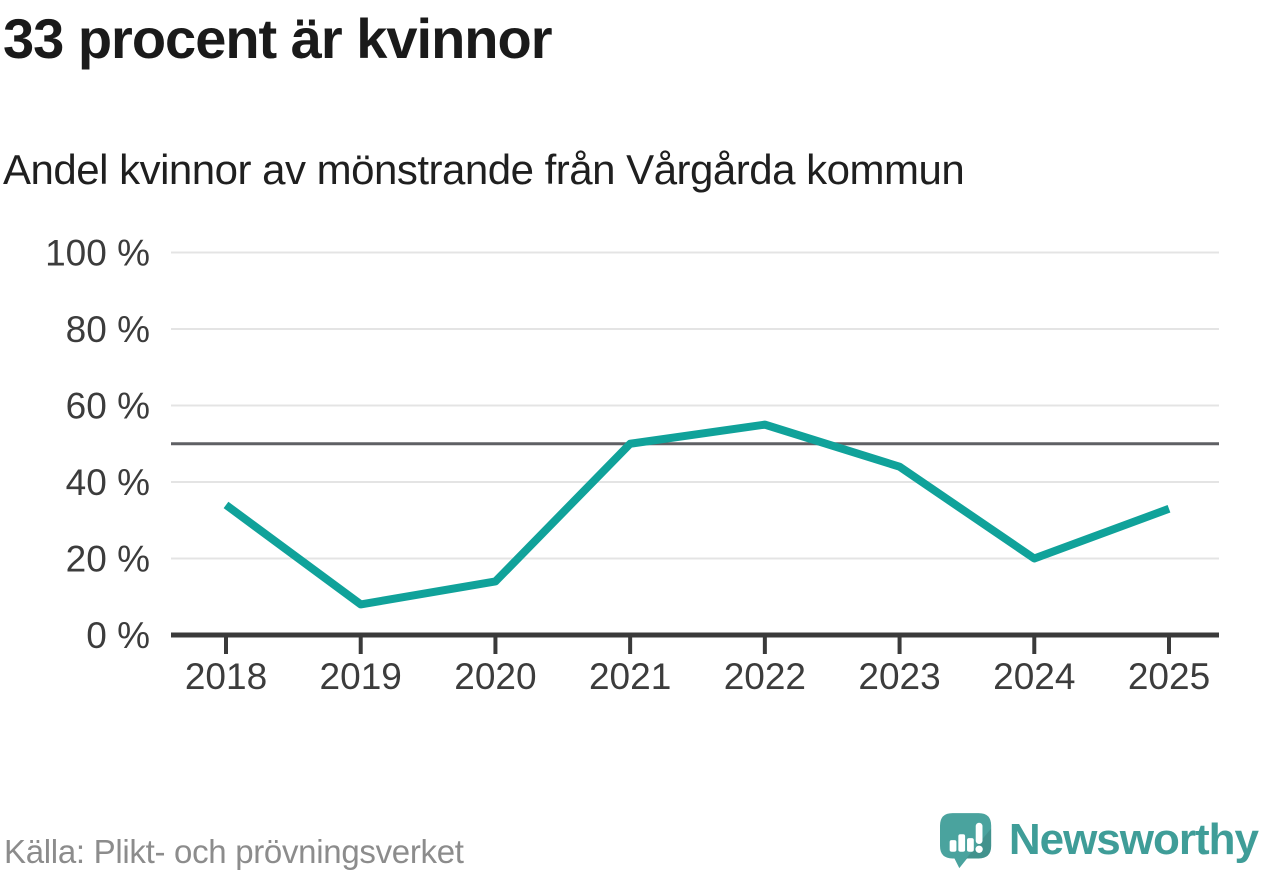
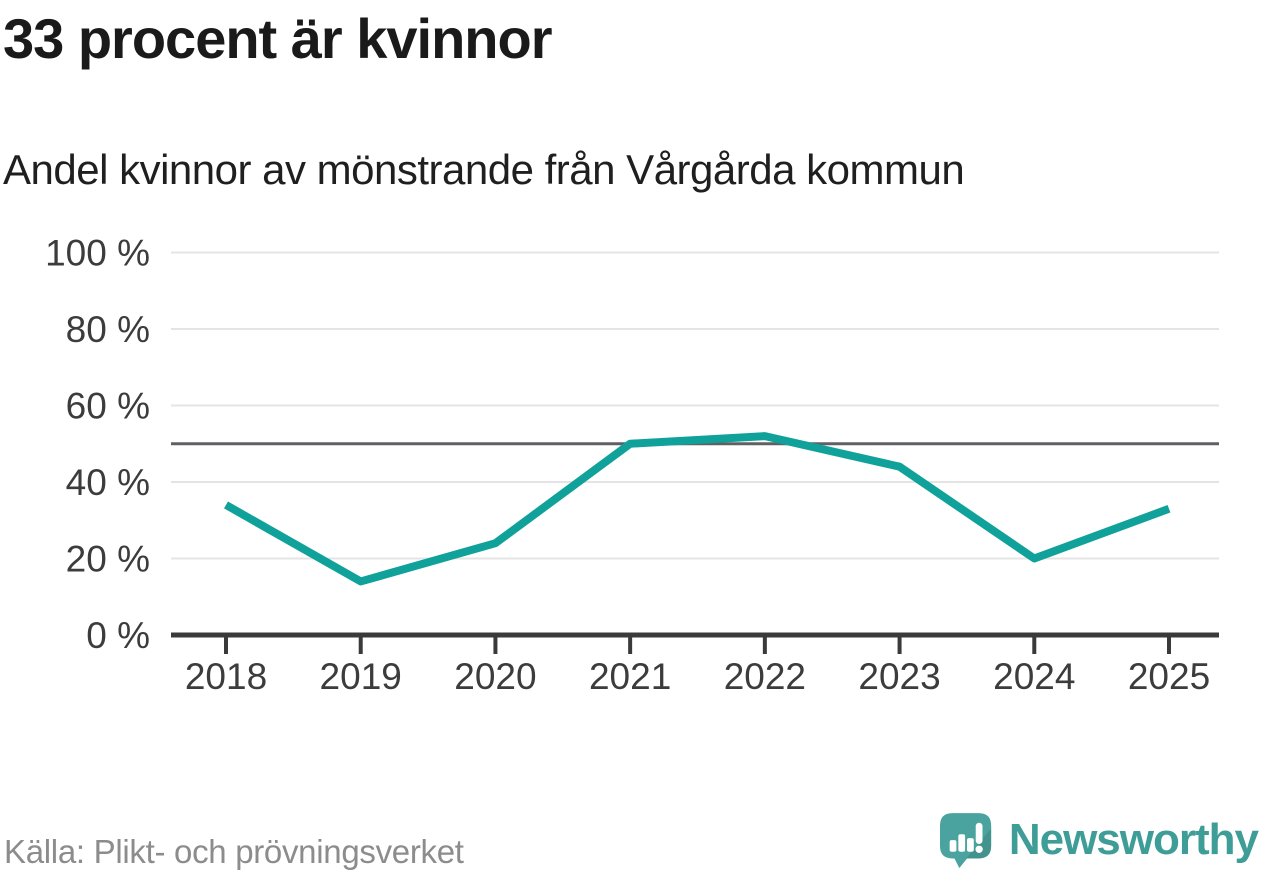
2019: 8% -> 14%
2020: 14% -> 24%
2022: 55% -> 52%
